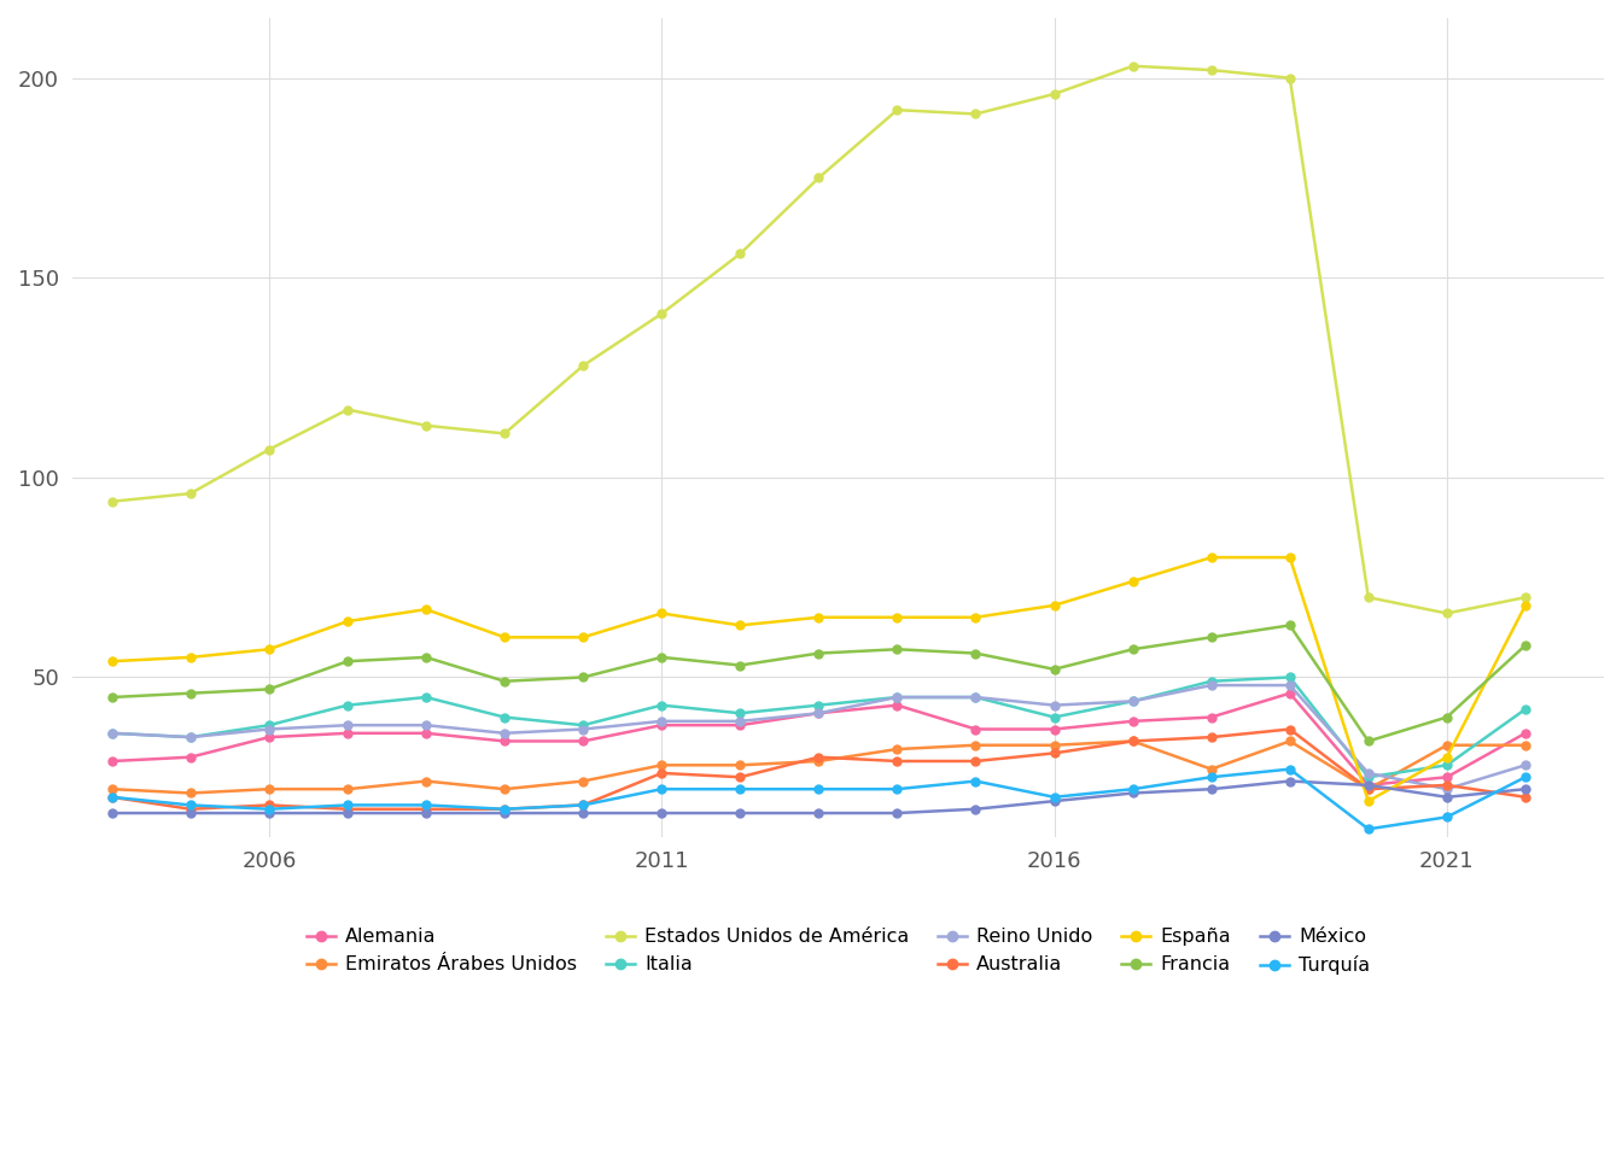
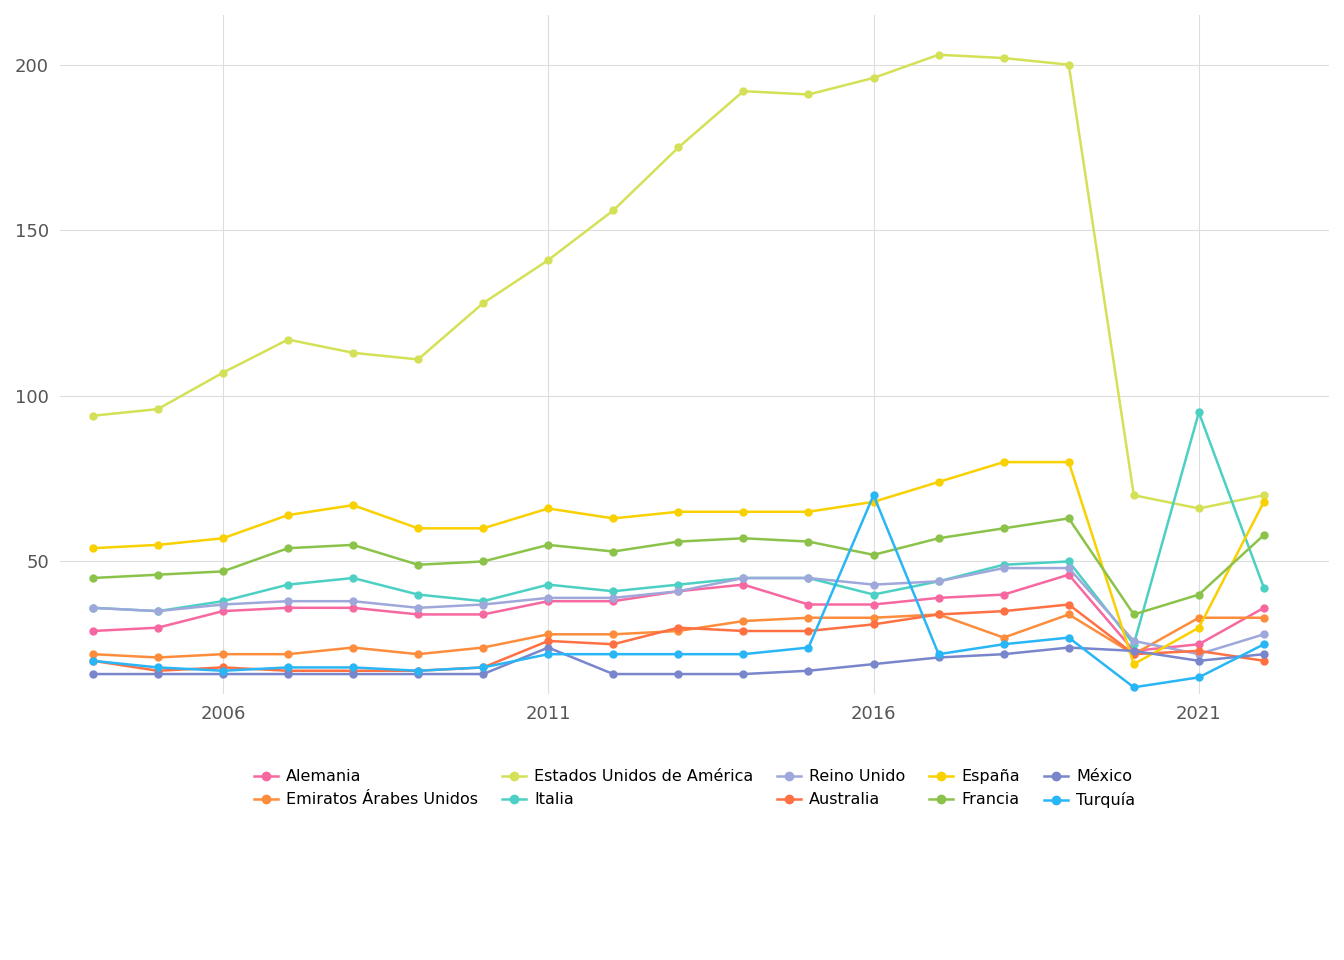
México/2011: 16 -> 24
Turquía/2016: 20 -> 70
Italia/2021: 28 -> 95
